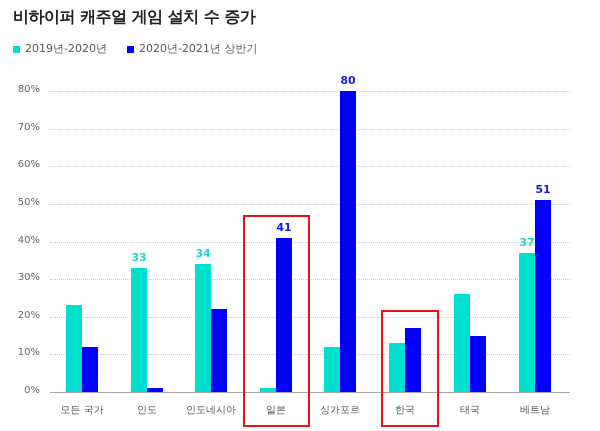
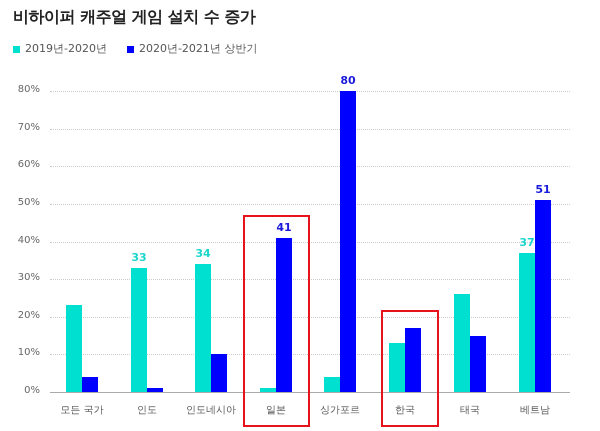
2020년-2021년 상반기/모든 국가: 12% -> 4%
2020년-2021년 상반기/인도네시아: 22% -> 10%
2019년-2020년/싱가포르: 12% -> 4%
